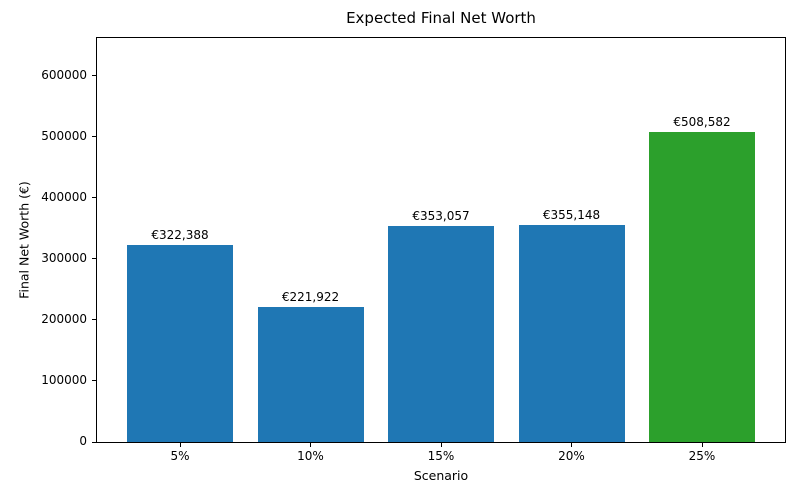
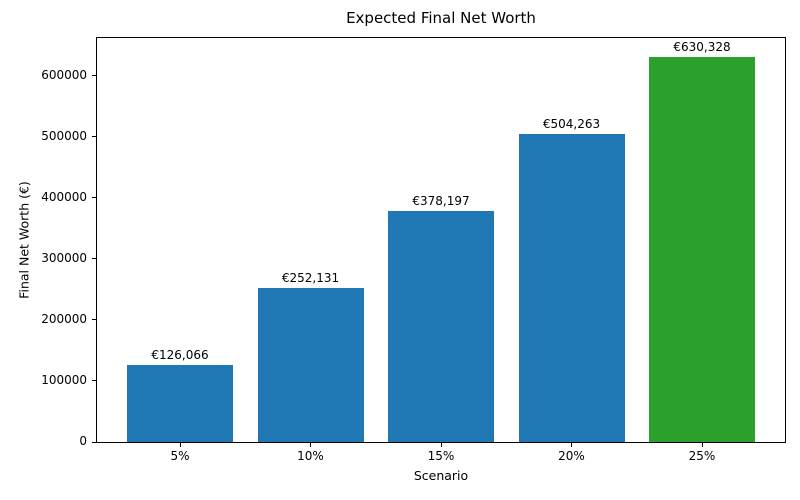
5%: €322,388 -> €126,066
10%: €221,922 -> €252,131
15%: €353,057 -> €378,197
20%: €355,148 -> €504,263
25%: €508,582 -> €630,328
